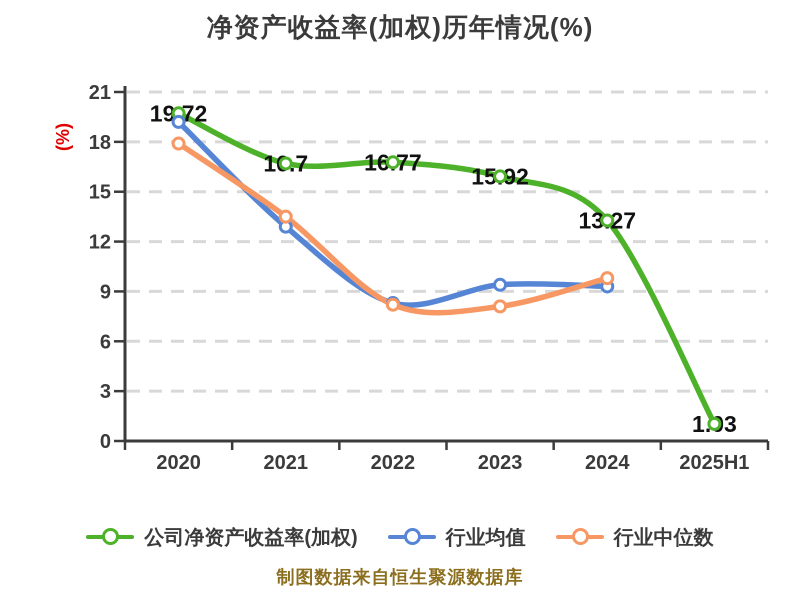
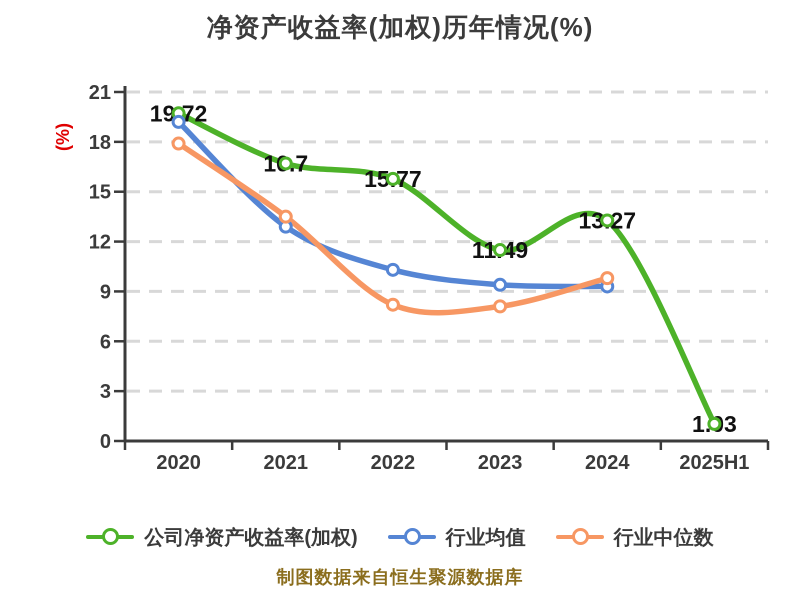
公司净资产收益率(加权)/2022: 16.77 -> 15.77
行业均值/2022: 8.3 -> 10.3
公司净资产收益率(加权)/2023: 15.92 -> 11.49
